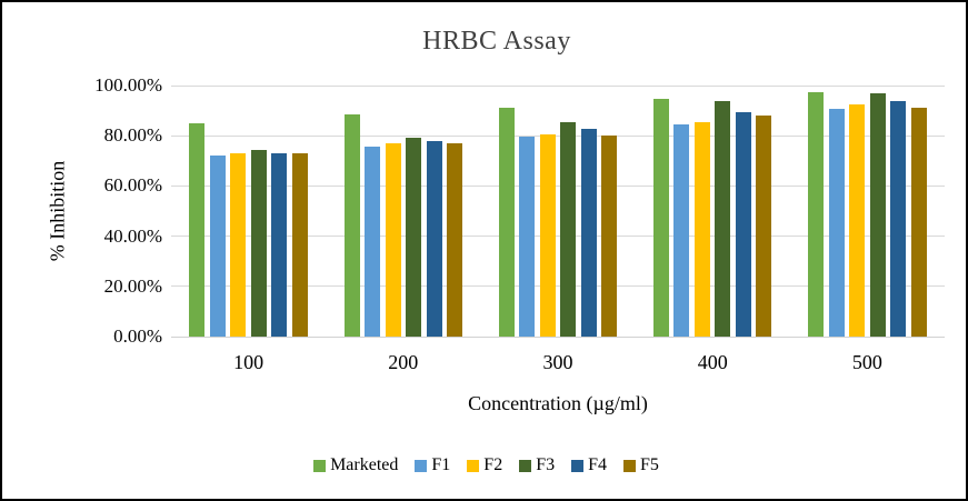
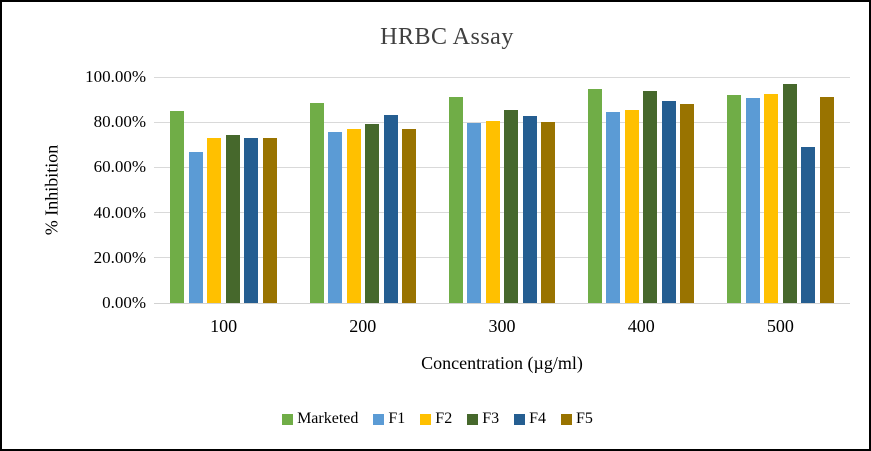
F1/100: 72% -> 67%
F4/200: 78% -> 83%
Marketed/500: 97% -> 92%
F4/500: 94% -> 69%
